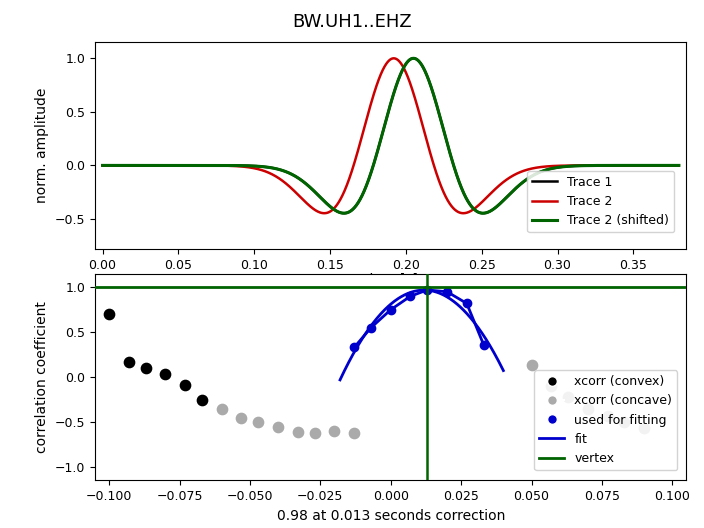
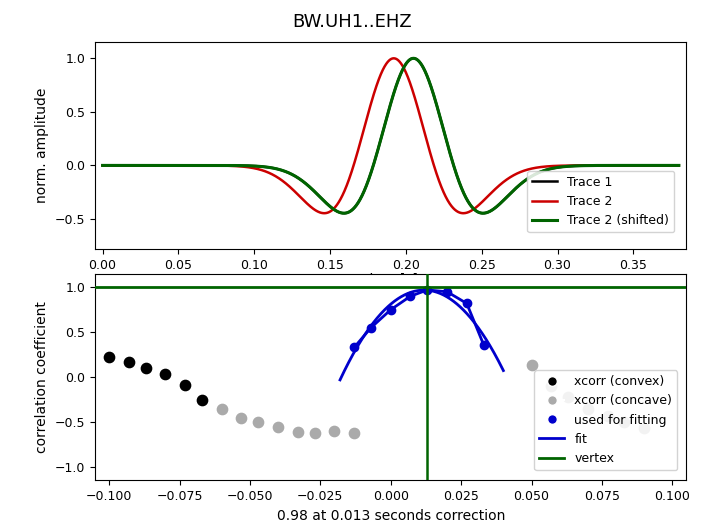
xcorr (convex)/−0.100: 0.70 -> 0.22
